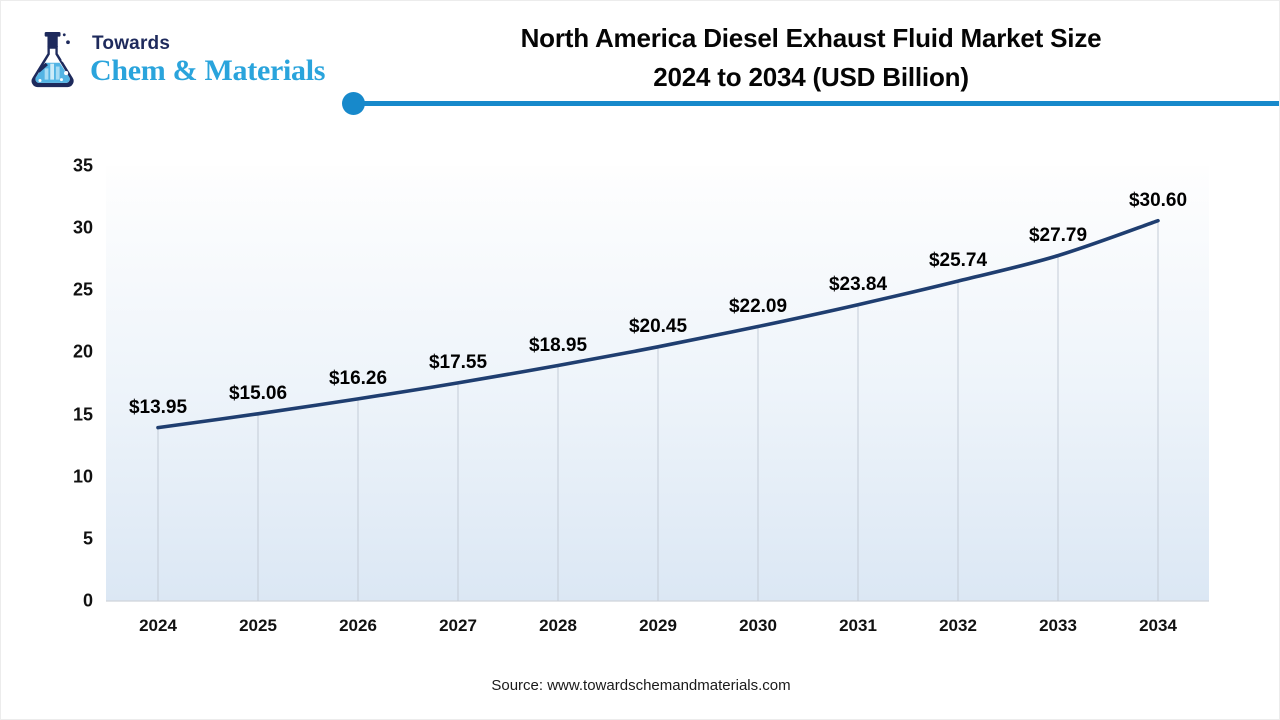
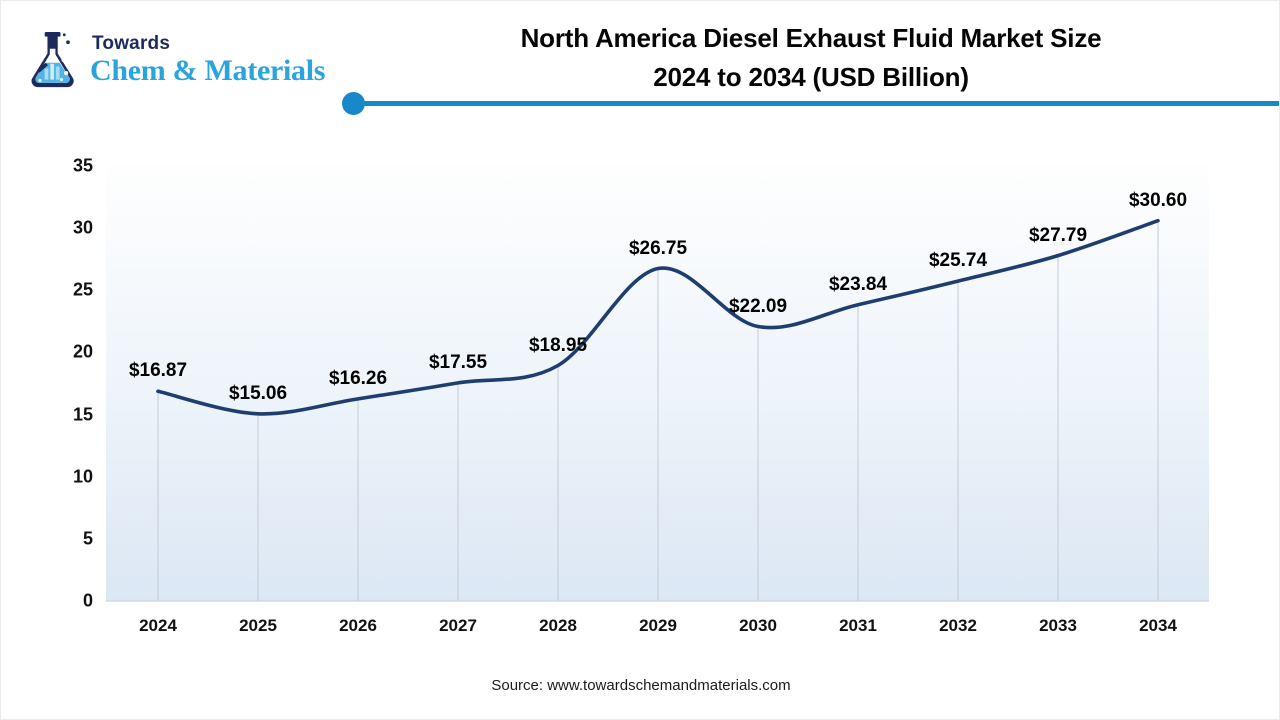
2024: $13.95 -> $16.87
2029: $20.45 -> $26.75
